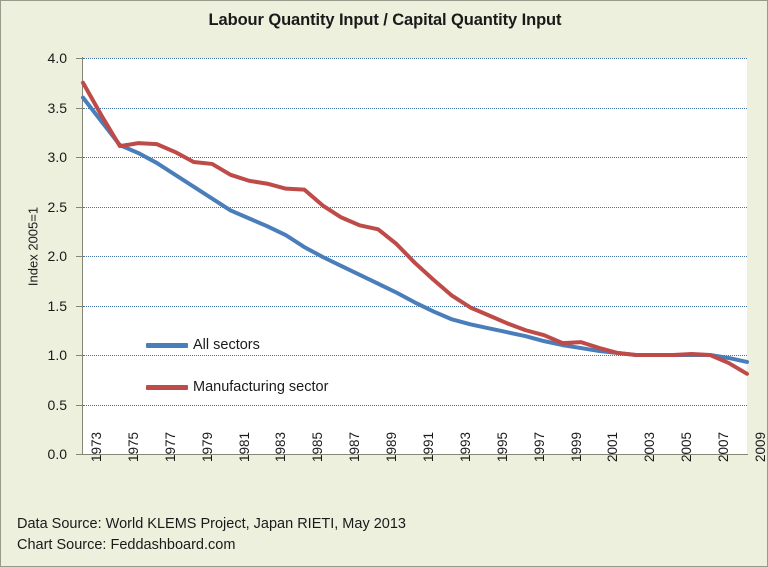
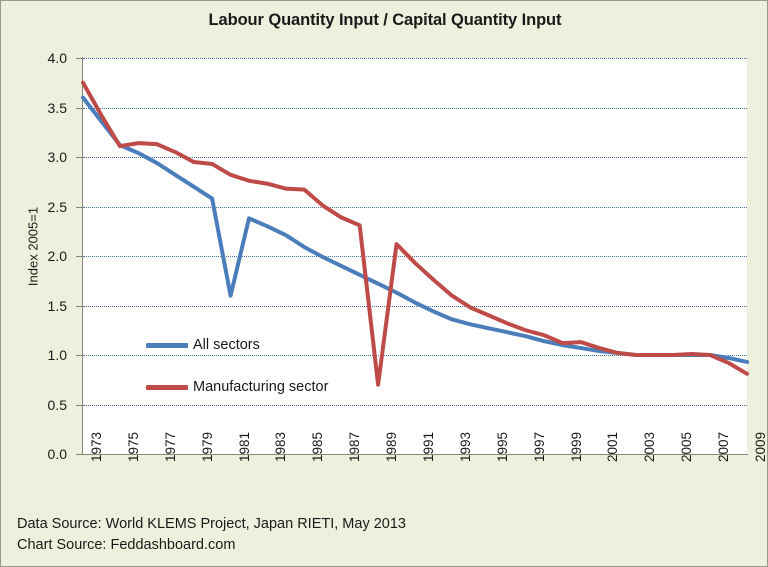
All sectors/1981: 2.5 -> 1.6
Manufacturing sector/1989: 2.3 -> 0.7
